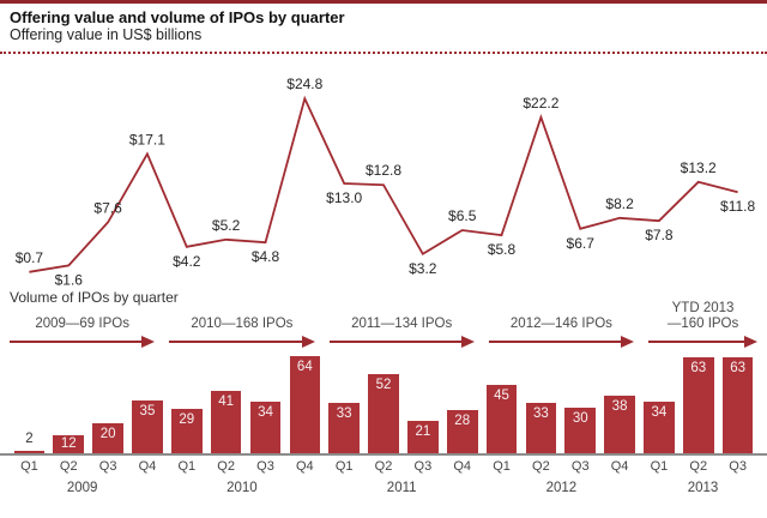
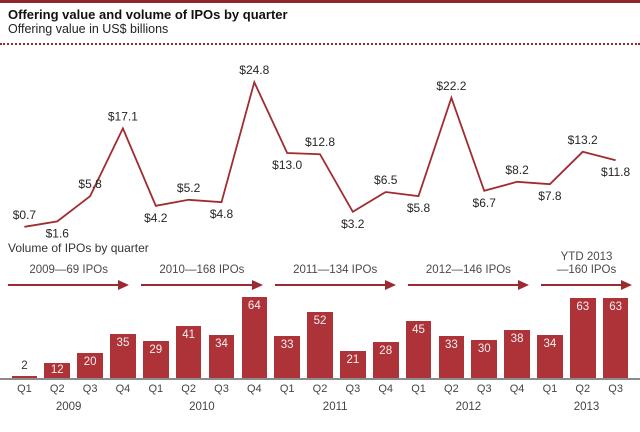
Offering value in US$ billions/Q3 2009: $7.6 -> $5.8
